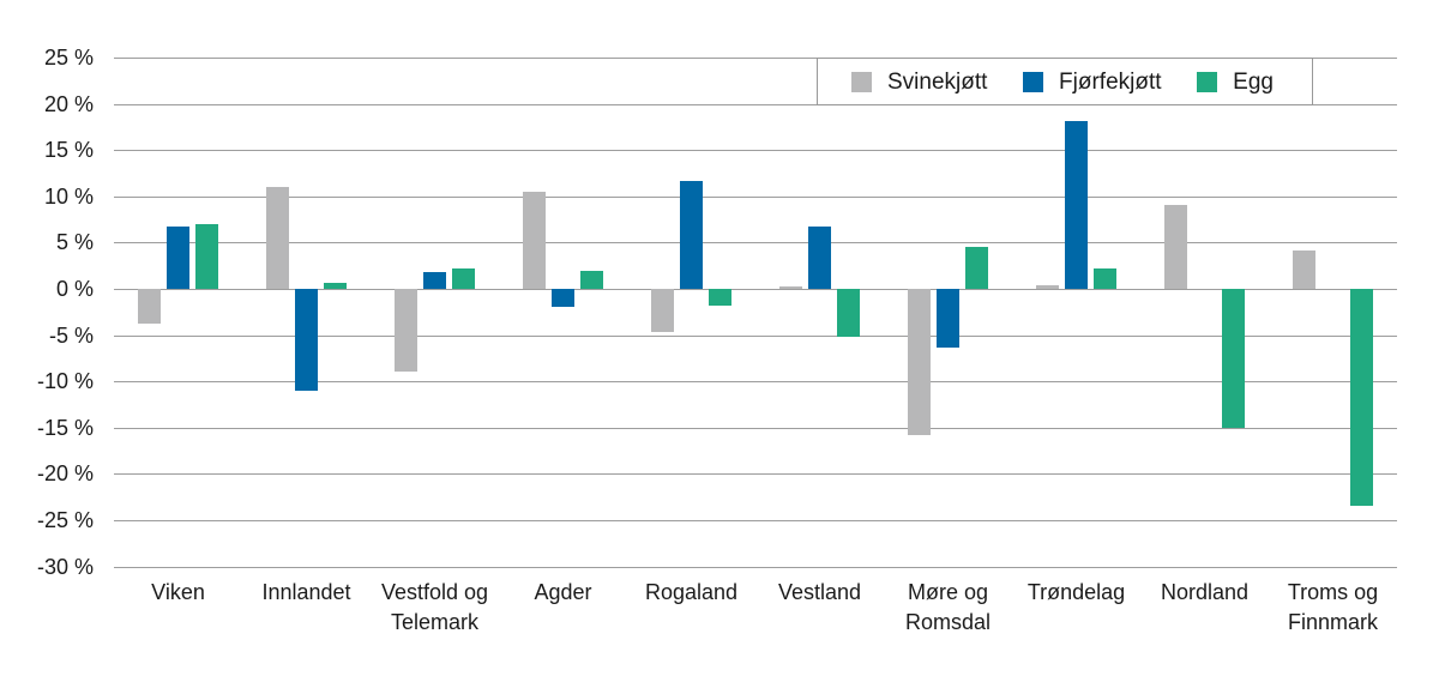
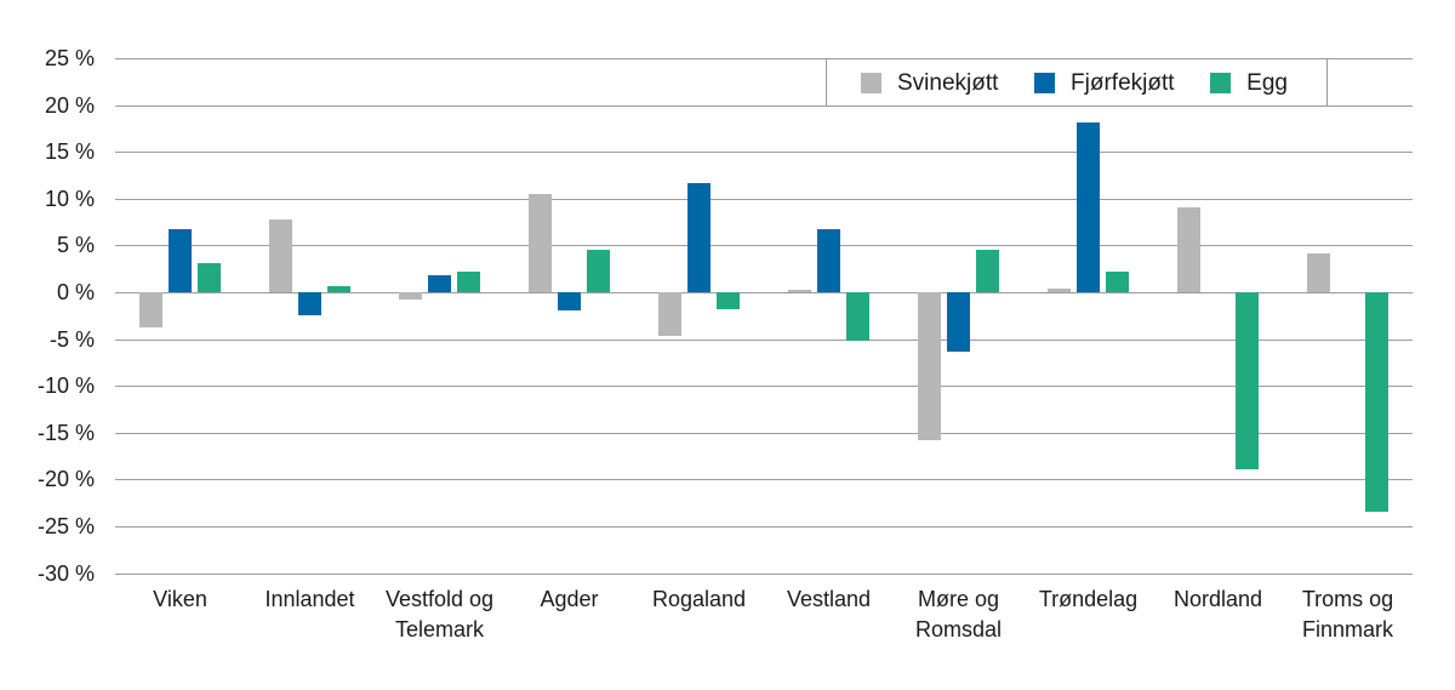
Egg/Viken: 7% -> 3%
Svinekjøtt/Innlandet: 11% -> 8%
Fjørfekjøtt/Innlandet: -11% -> -2%
Svinekjøtt/Vestfold og Telemark: -9% -> -1%
Egg/Agder: 2% -> 4%
Egg/Nordland: -15% -> -19%
